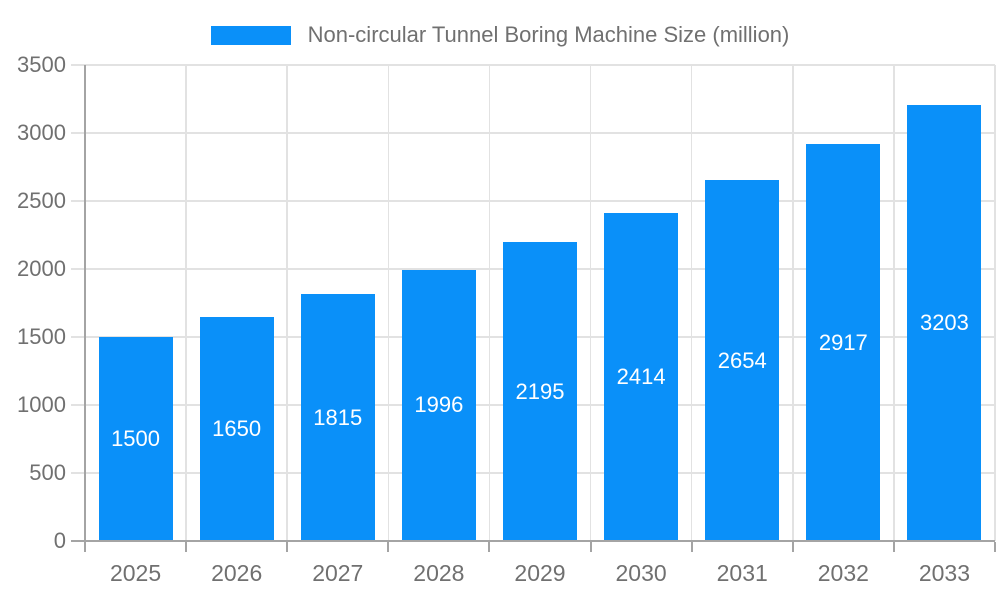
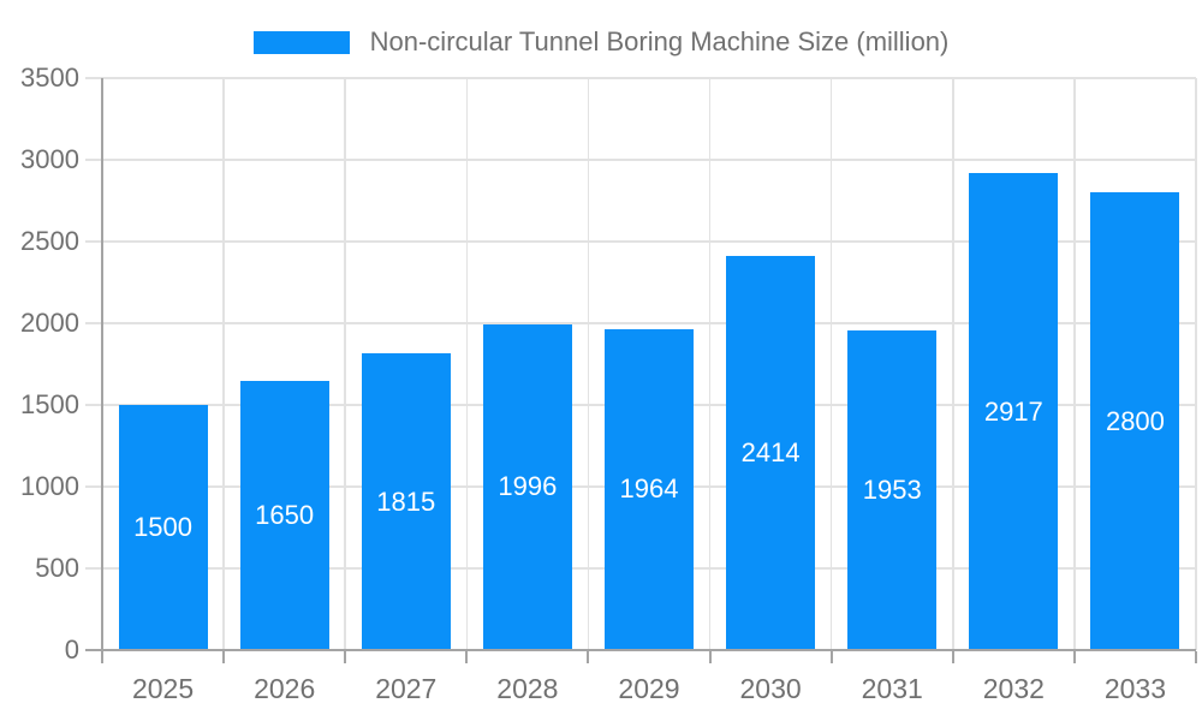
2029: 2195 -> 1964
2031: 2654 -> 1953
2033: 3203 -> 2800
